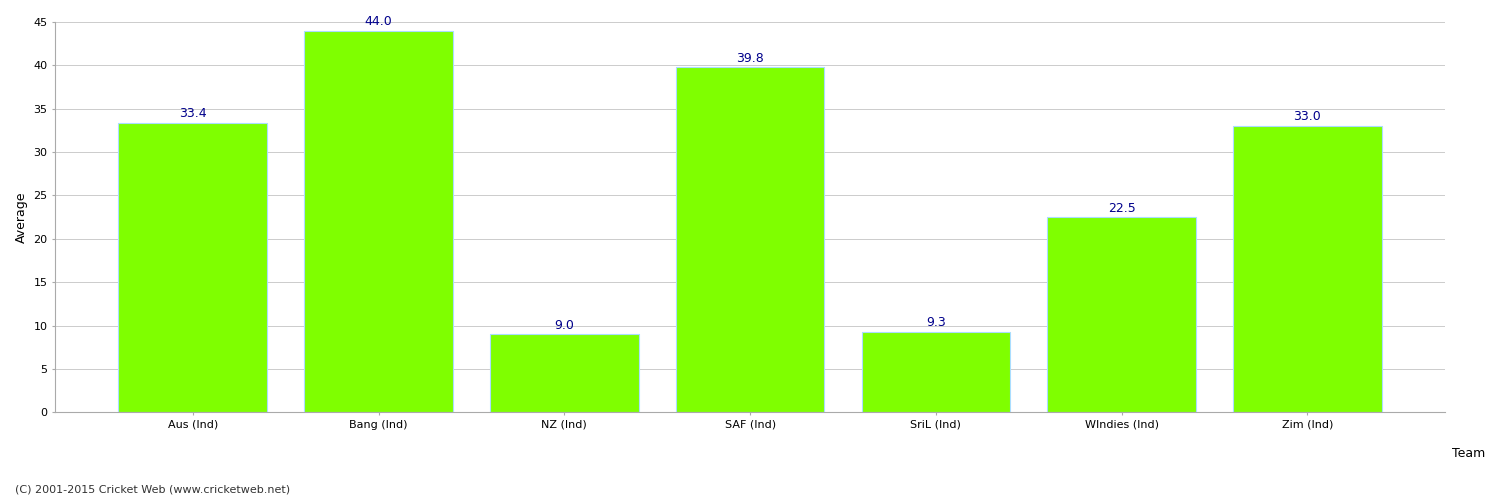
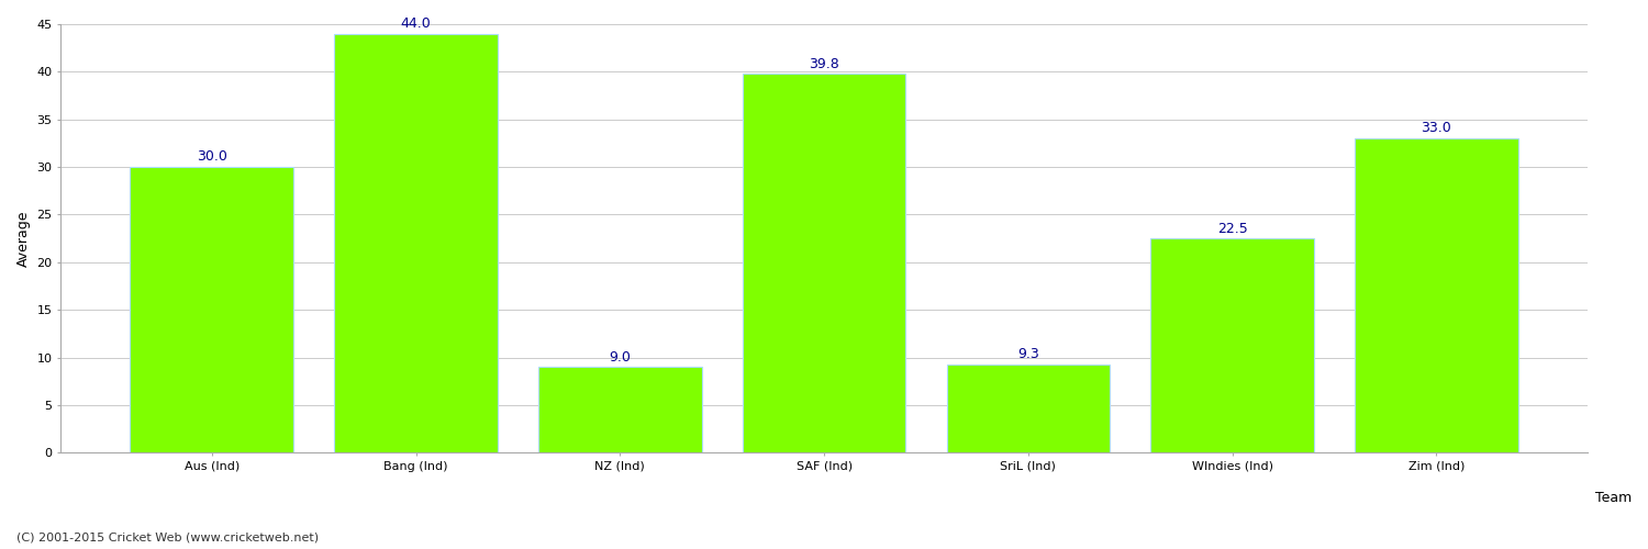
Aus (Ind): 33.4 -> 30.0
